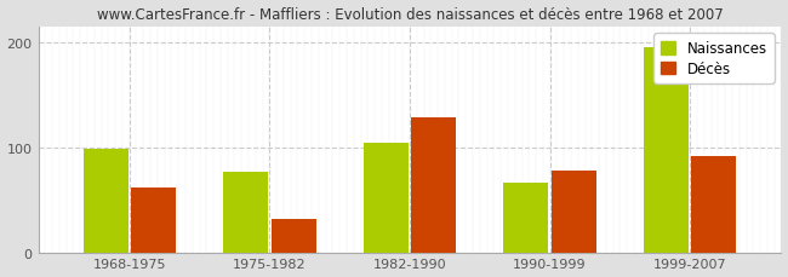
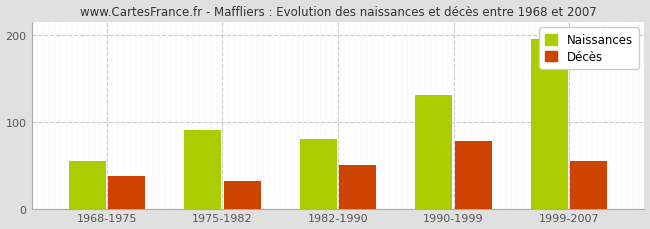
Naissances/1968-1975: 98 -> 55
Décès/1968-1975: 62 -> 38
Naissances/1975-1982: 76 -> 90
Naissances/1982-1990: 104 -> 80
Décès/1982-1990: 128 -> 50
Naissances/1990-1999: 66 -> 130
Décès/1999-2007: 92 -> 55
